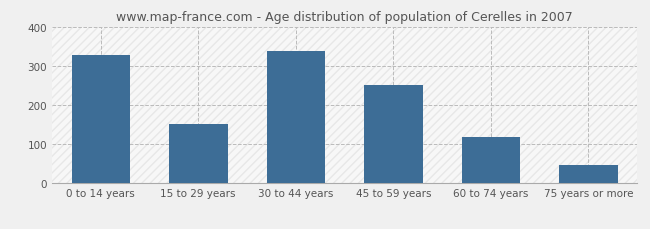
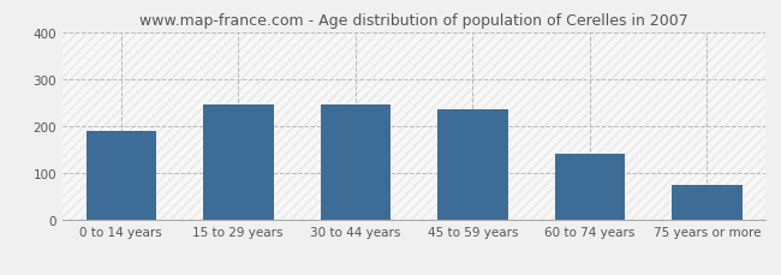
0 to 14 years: 328 -> 190
15 to 29 years: 152 -> 245
30 to 44 years: 338 -> 245
45 to 59 years: 250 -> 235
60 to 74 years: 118 -> 140
75 years or more: 45 -> 75
